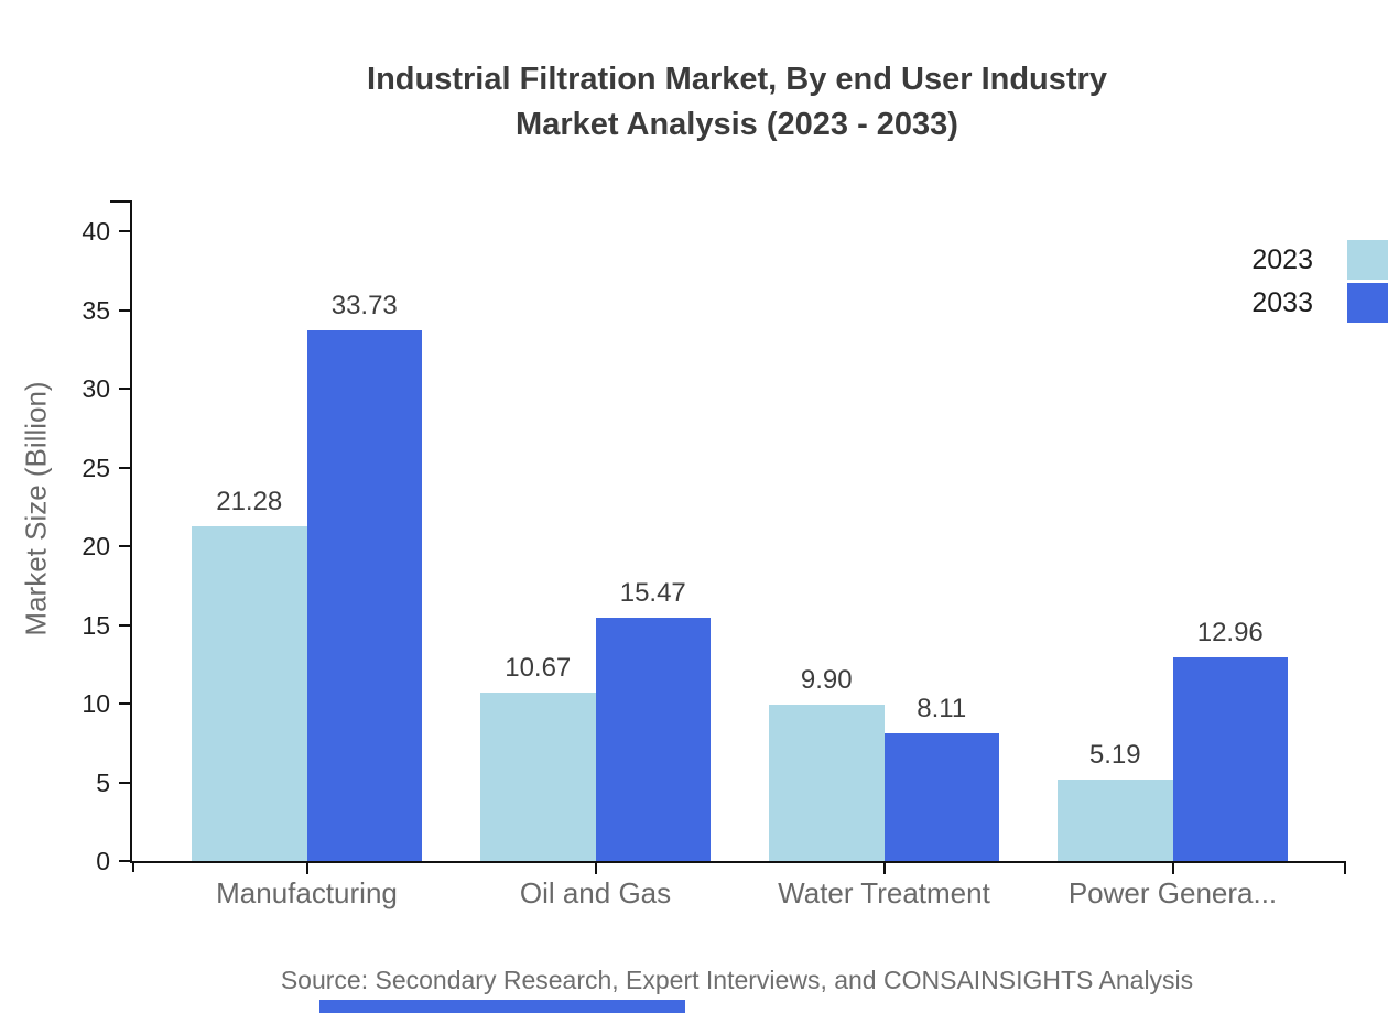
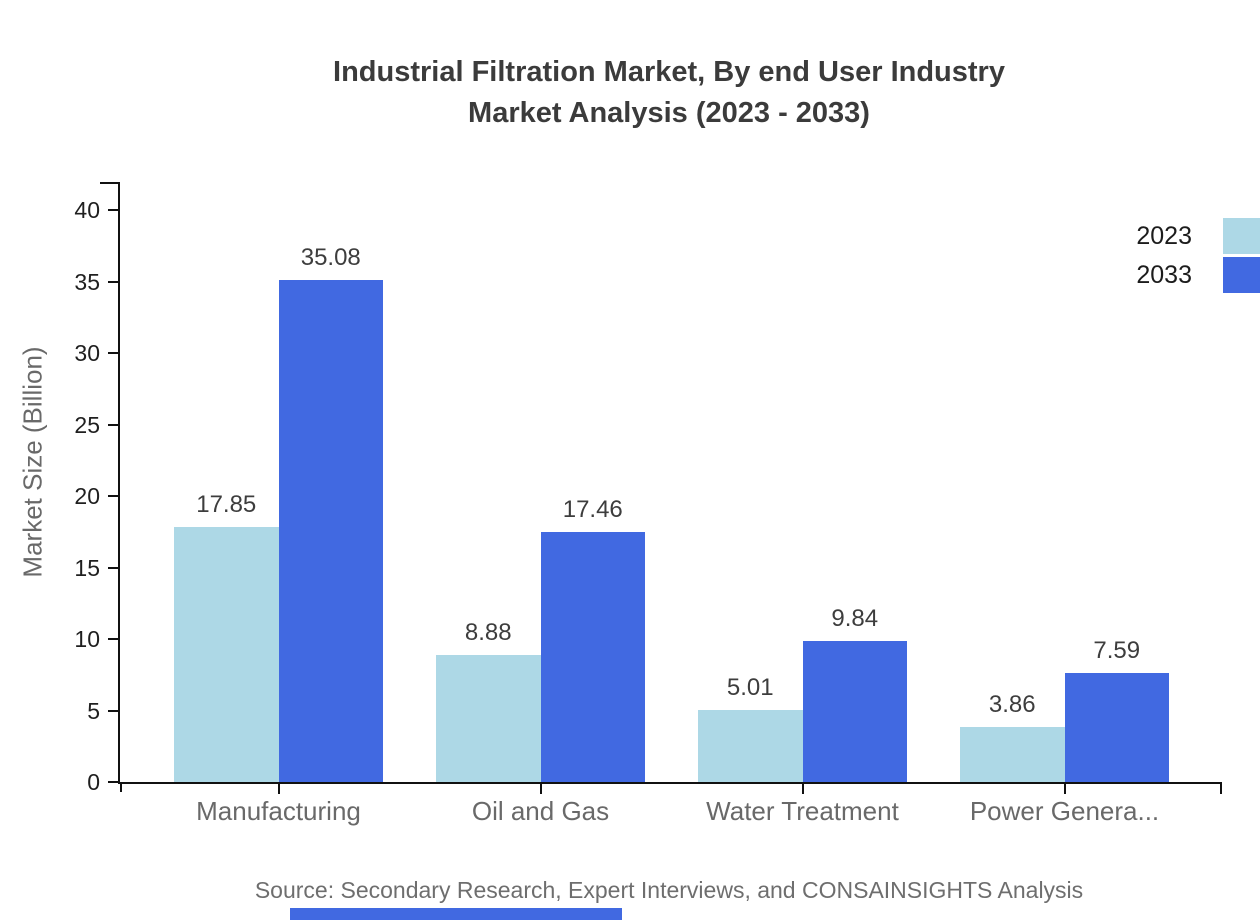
2023/Manufacturing: 21.28 -> 17.85
2033/Manufacturing: 33.73 -> 35.08
2023/Oil and Gas: 10.67 -> 8.88
2033/Oil and Gas: 15.47 -> 17.46
2023/Water Treatment: 9.90 -> 5.01
2033/Water Treatment: 8.11 -> 9.84
2023/Power Genera...: 5.19 -> 3.86
2033/Power Genera...: 12.96 -> 7.59
